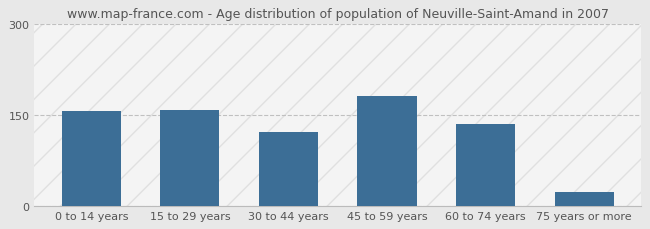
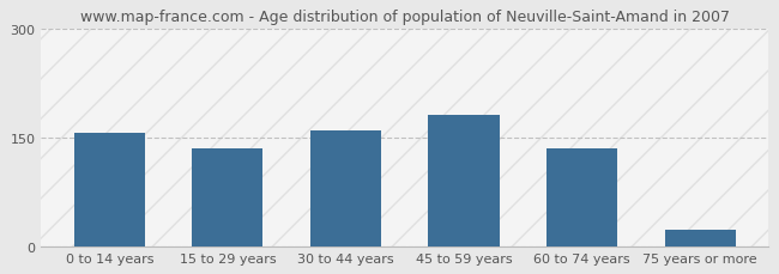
15 to 29 years: 158 -> 136
30 to 44 years: 122 -> 160
